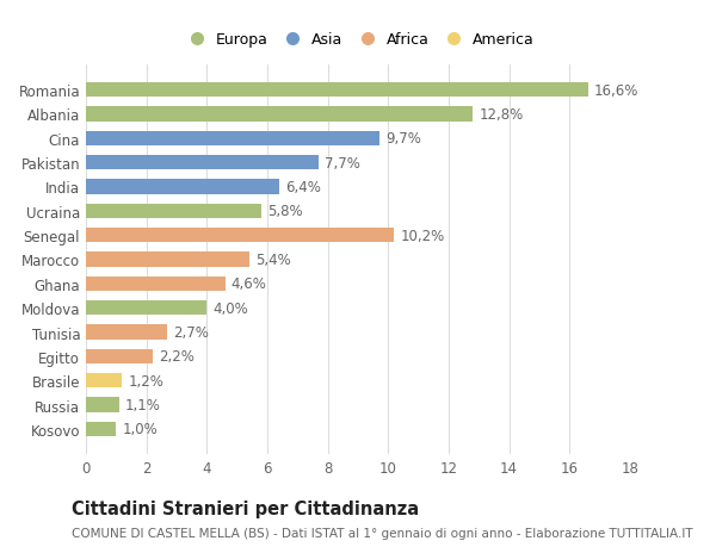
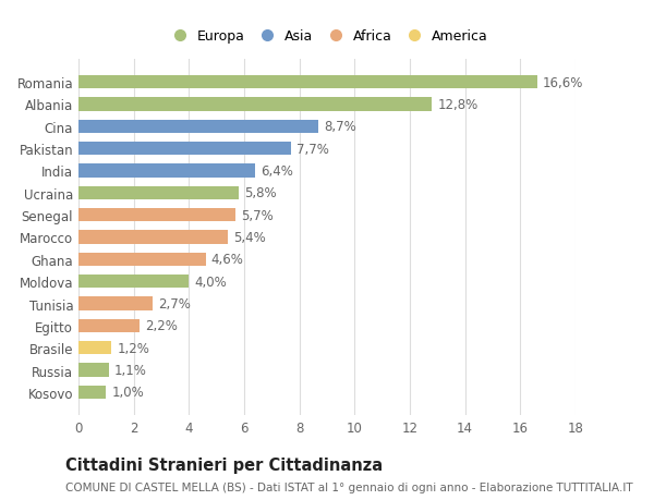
Cina: 9,7% -> 8,7%
Senegal: 10,2% -> 5,7%
